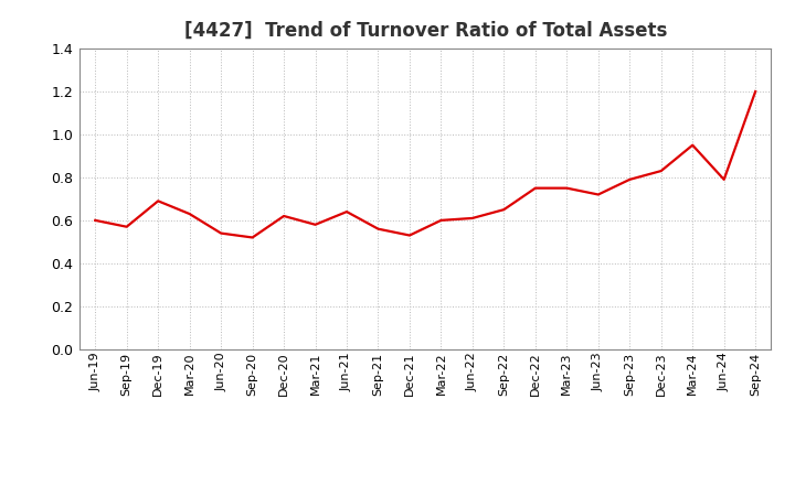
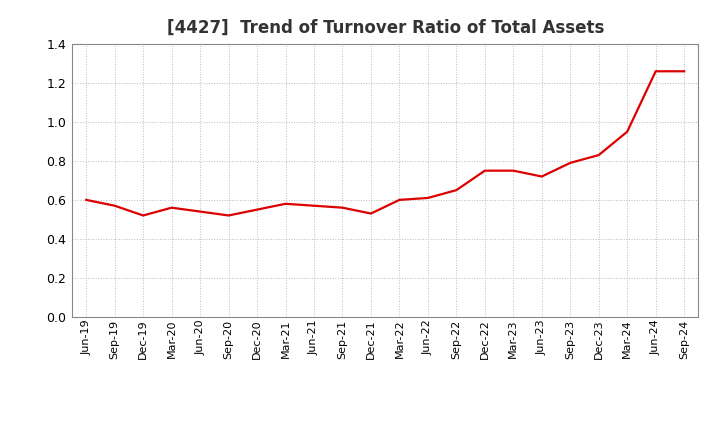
Dec-19: 0.69 -> 0.52
Mar-20: 0.63 -> 0.56
Dec-20: 0.62 -> 0.55
Jun-21: 0.64 -> 0.57
Jun-24: 0.79 -> 1.26
Sep-24: 1.20 -> 1.26
